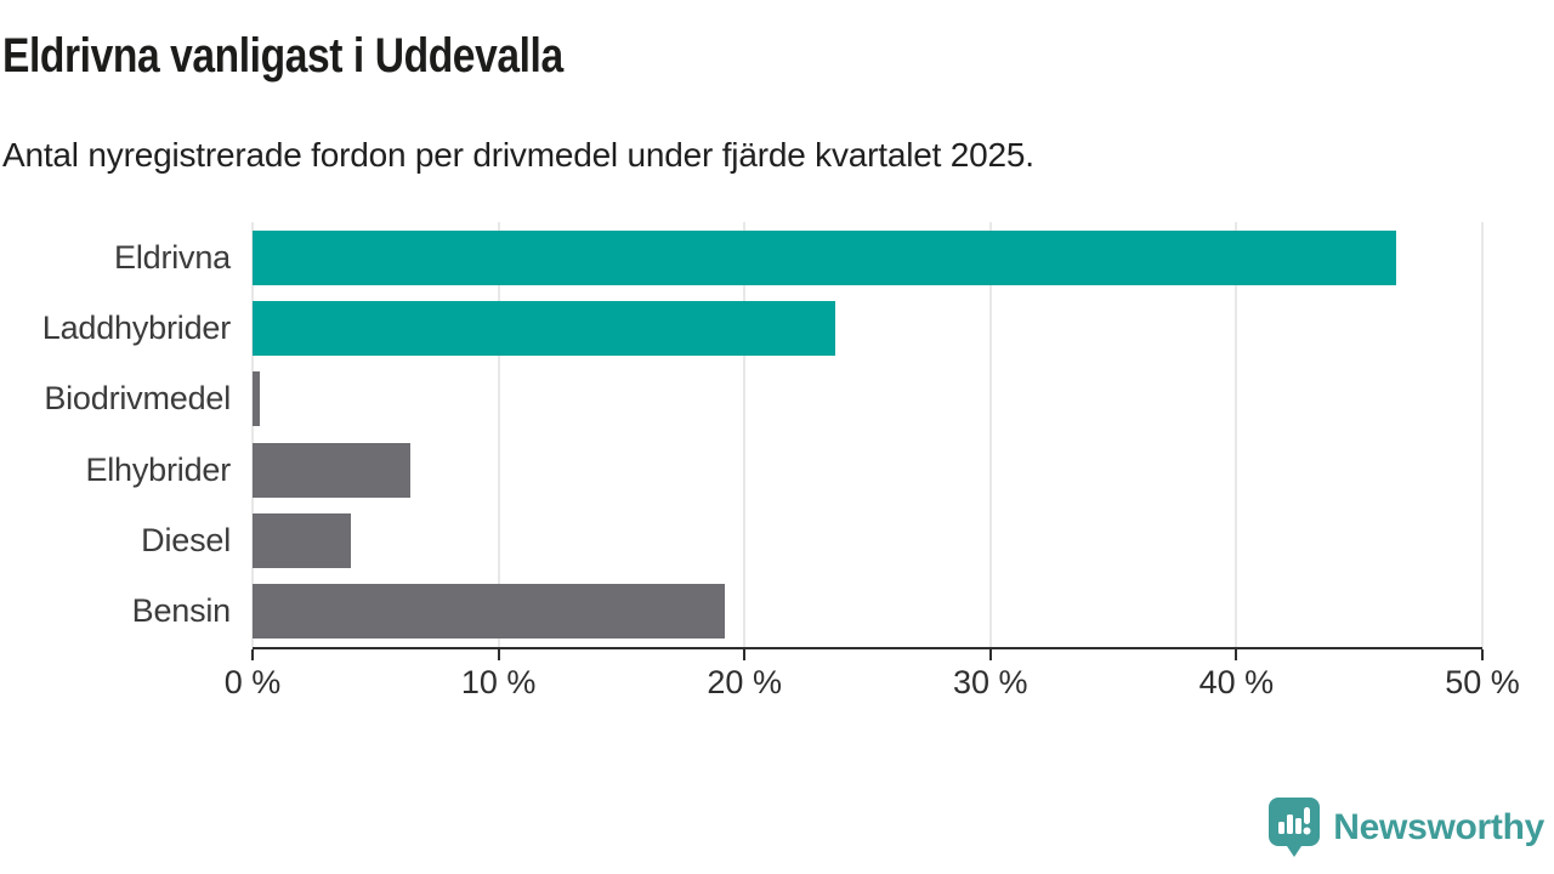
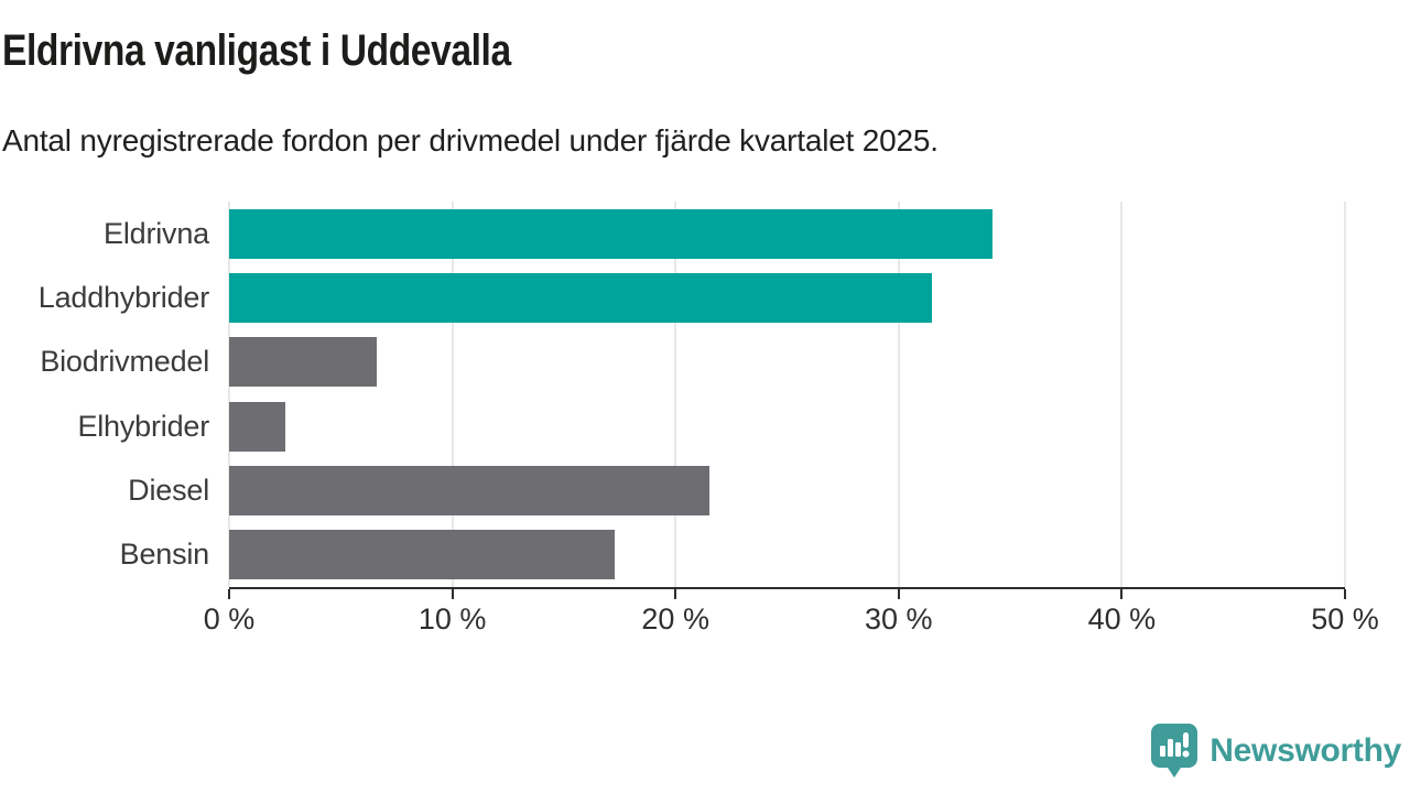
Eldrivna: 46.5% -> 34.2%
Laddhybrider: 23.7% -> 31.5%
Biodrivmedel: 0.3% -> 6.6%
Elhybrider: 6.4% -> 2.5%
Diesel: 4.0% -> 21.5%
Bensin: 19.2% -> 17.3%
